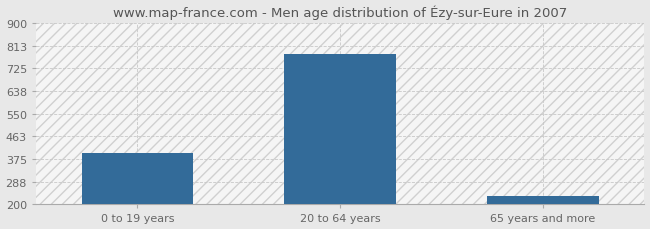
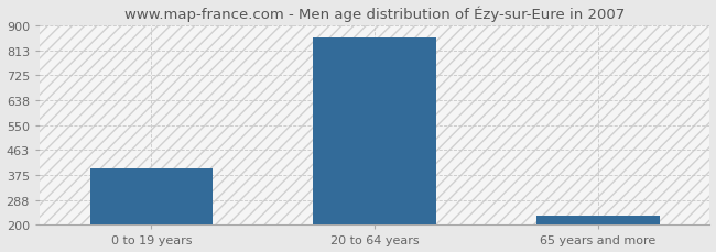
20 to 64 years: 780 -> 858
